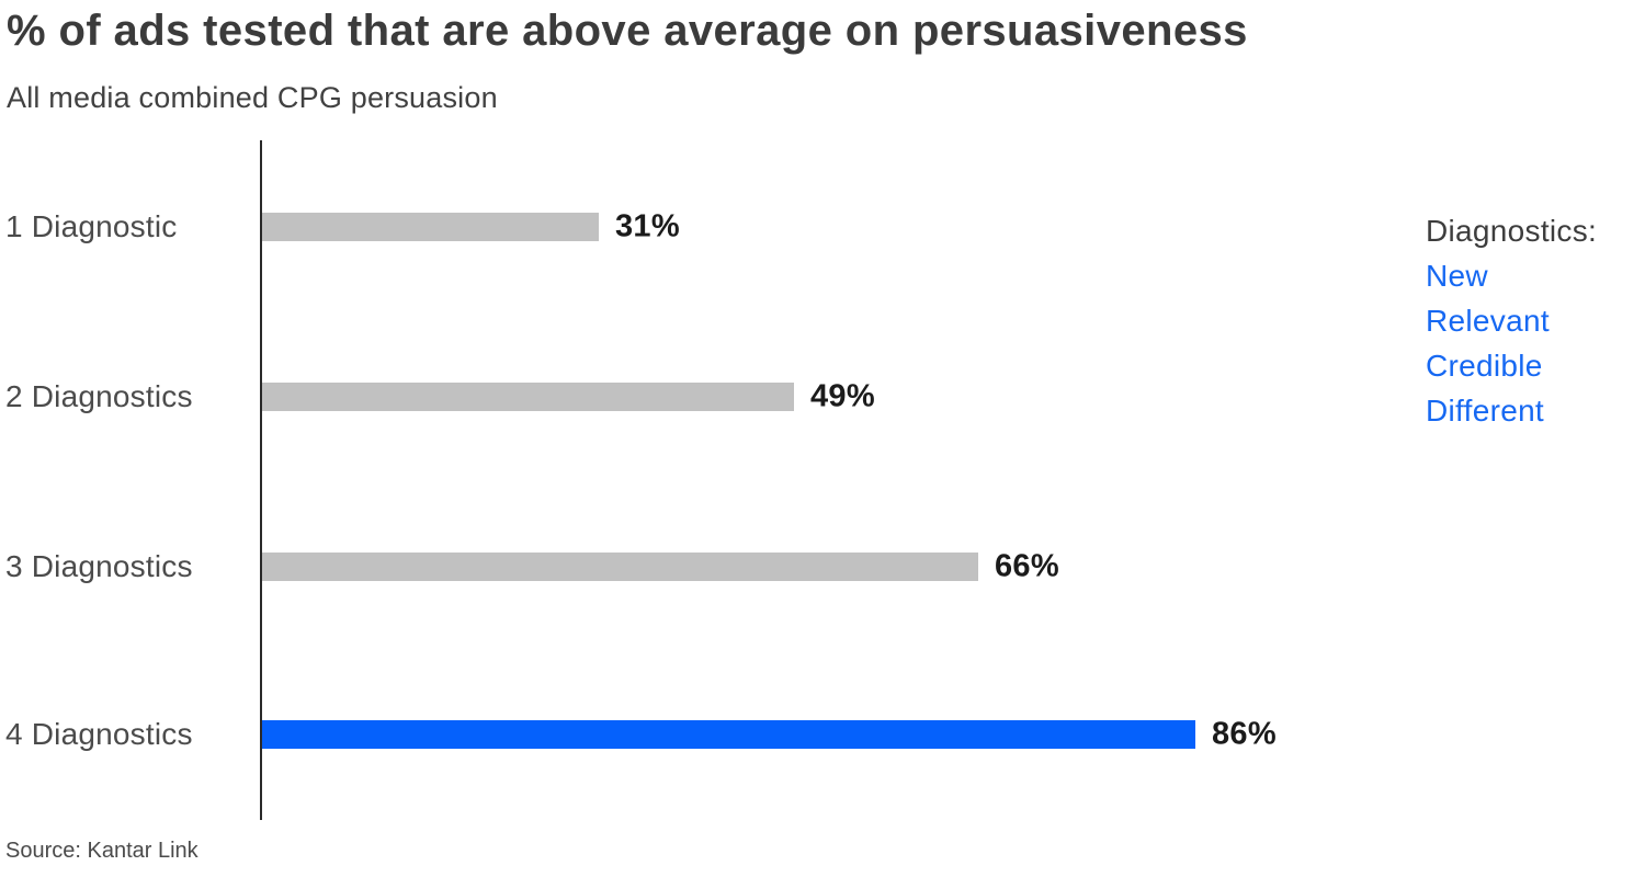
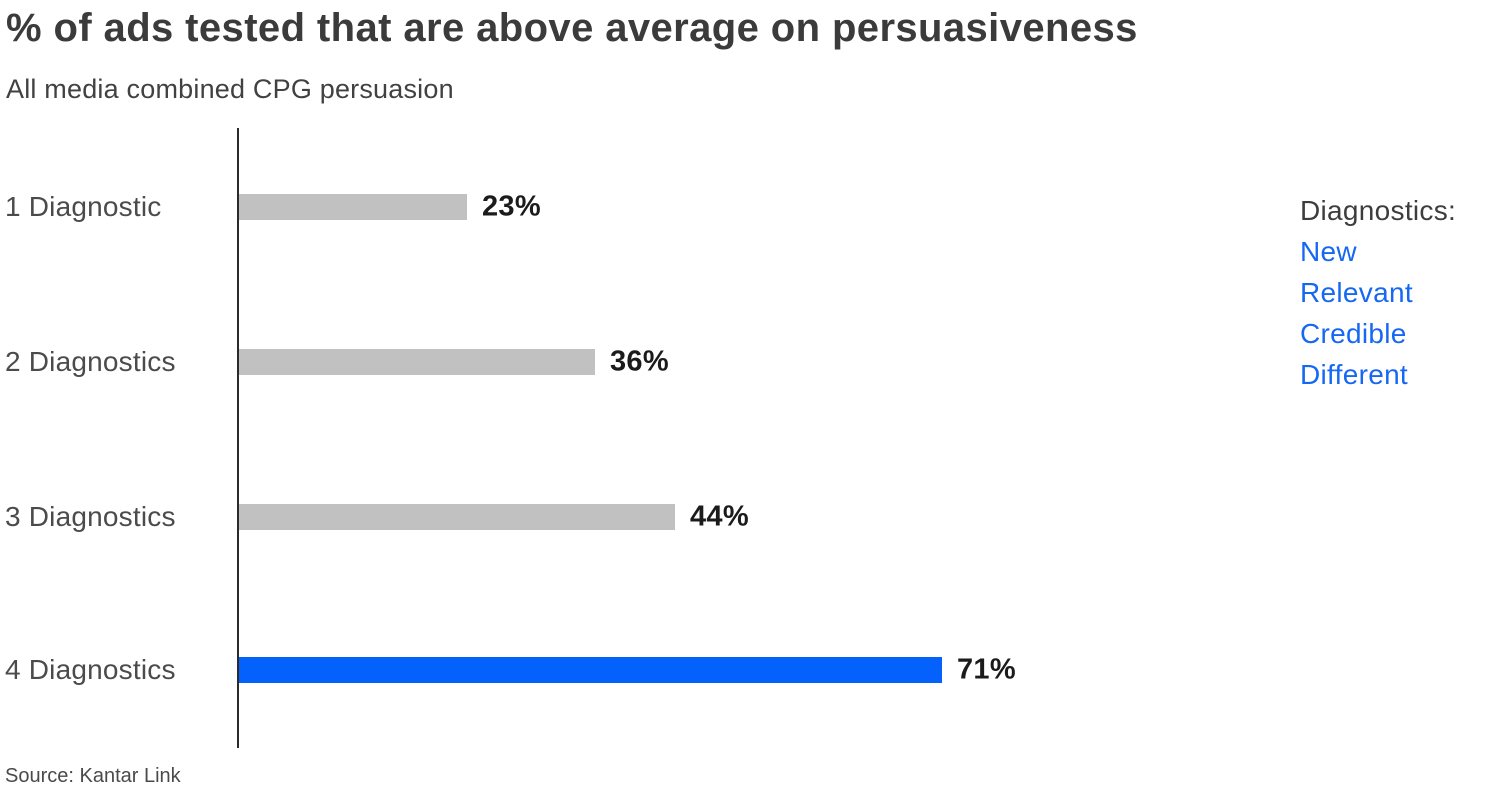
1 Diagnostic: 31% -> 23%
2 Diagnostics: 49% -> 36%
3 Diagnostics: 66% -> 44%
4 Diagnostics: 86% -> 71%
